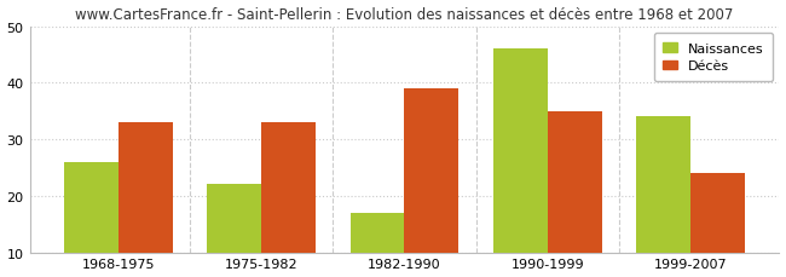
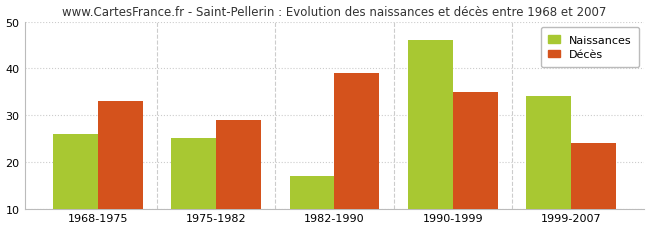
Naissances/1975-1982: 22 -> 25
Décès/1975-1982: 33 -> 29
